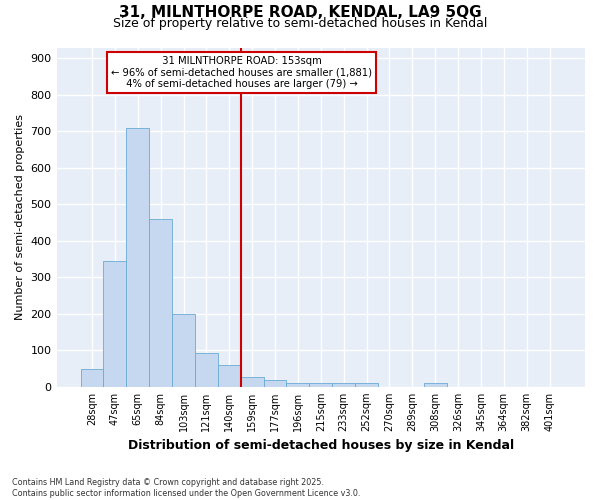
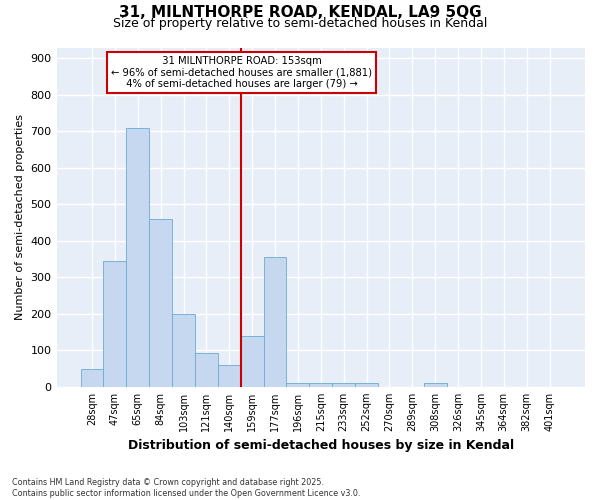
159sqm: 27 -> 140
177sqm: 20 -> 355
